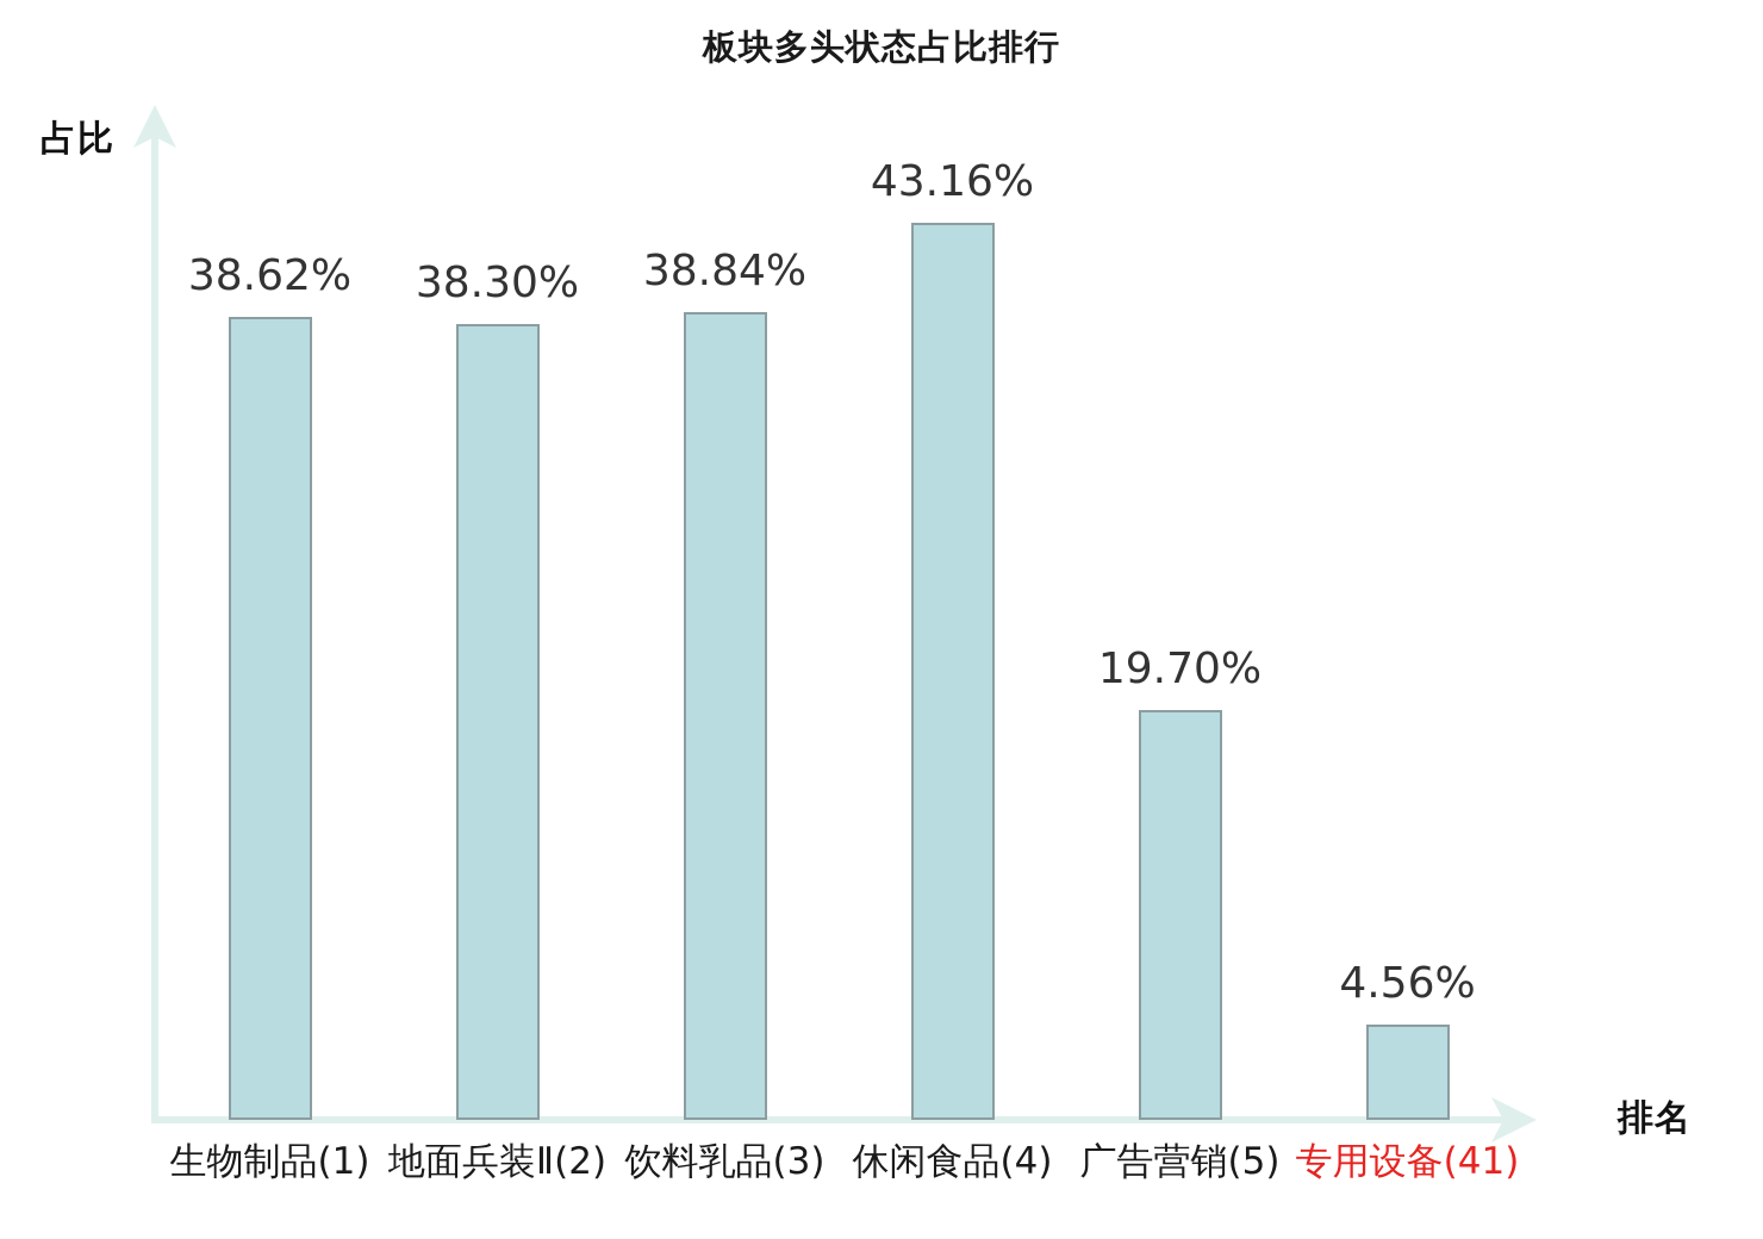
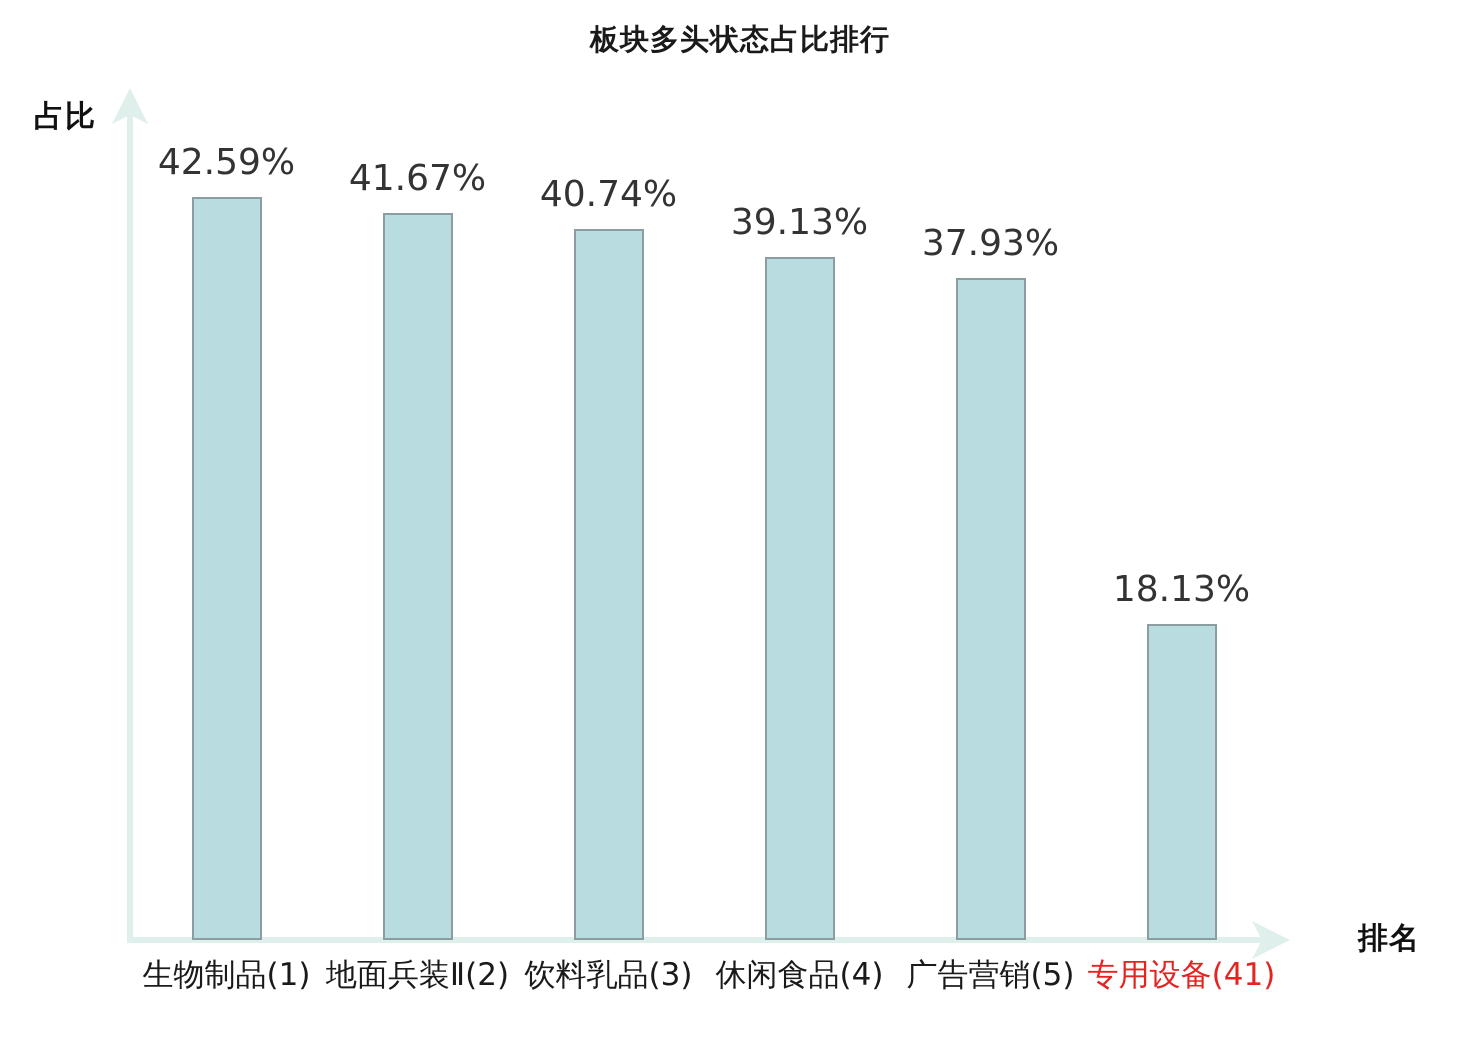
生物制品(1): 38.62% -> 42.59%
地面兵装Ⅱ(2): 38.30% -> 41.67%
饮料乳品(3): 38.84% -> 40.74%
休闲食品(4): 43.16% -> 39.13%
广告营销(5): 19.70% -> 37.93%
专用设备(41): 4.56% -> 18.13%
